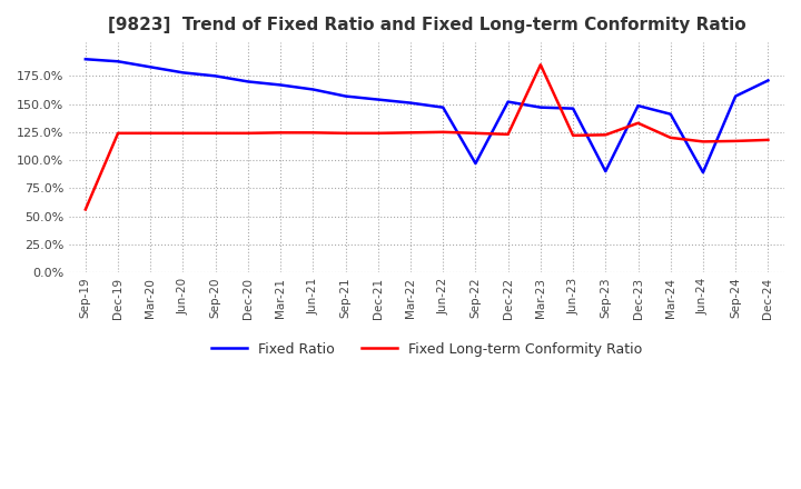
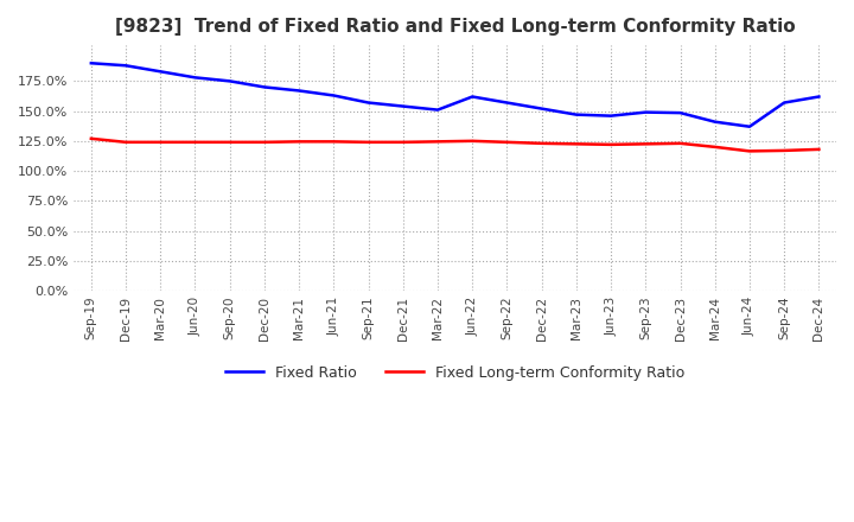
Fixed Long-term Conformity Ratio/Sep-19: 56% -> 127%
Fixed Ratio/Jun-22: 147% -> 162%
Fixed Ratio/Sep-22: 97% -> 157%
Fixed Long-term Conformity Ratio/Mar-23: 185% -> 122%
Fixed Ratio/Sep-23: 90% -> 149%
Fixed Long-term Conformity Ratio/Dec-23: 133% -> 123%
Fixed Ratio/Jun-24: 89% -> 137%
Fixed Ratio/Dec-24: 171% -> 162%
